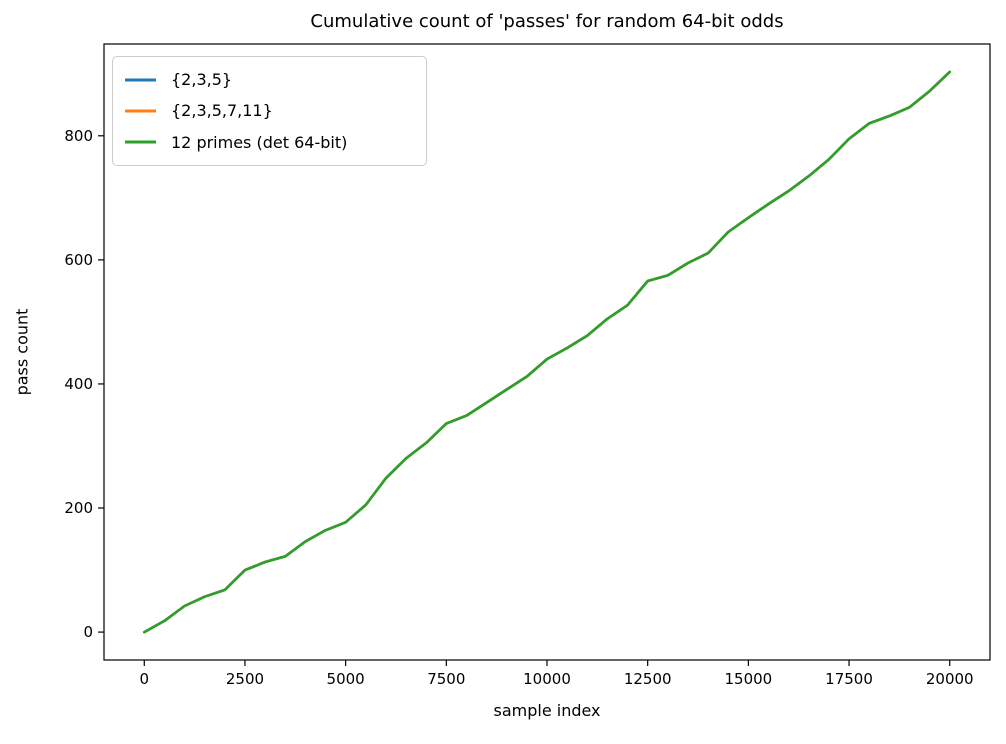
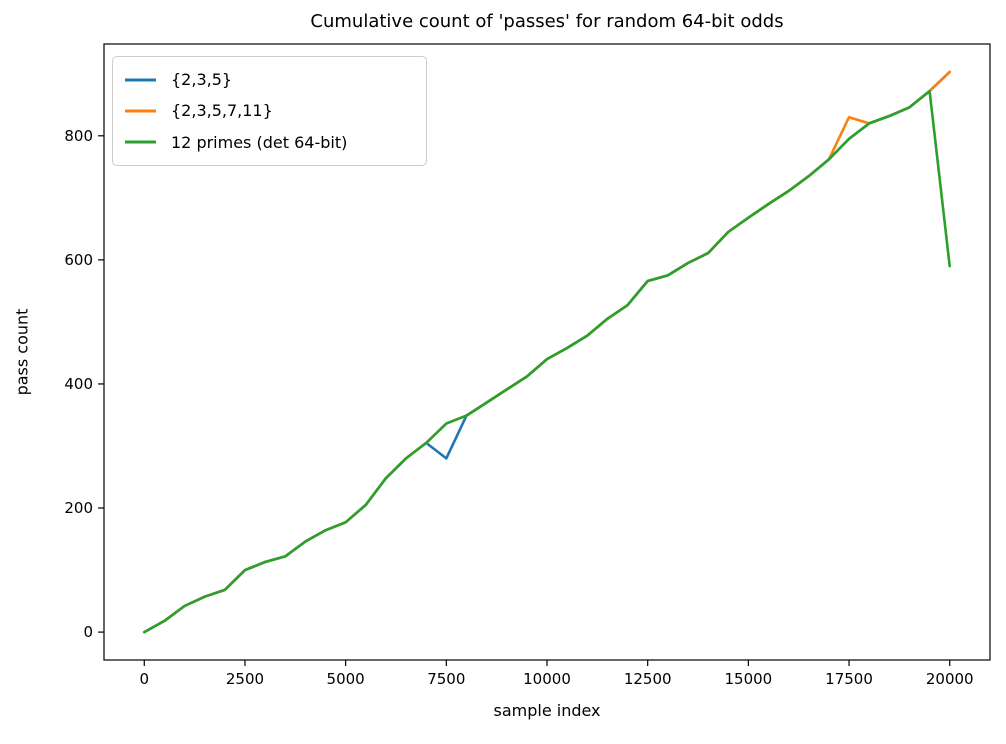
{2,3,5}/7500: 340 -> 280
{2,3,5,7,11}/17500: 800 -> 830
12 primes (det 64-bit)/20000: 900 -> 590
